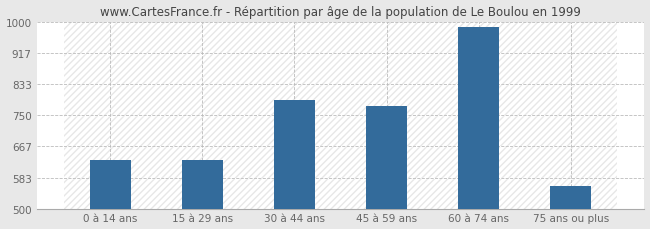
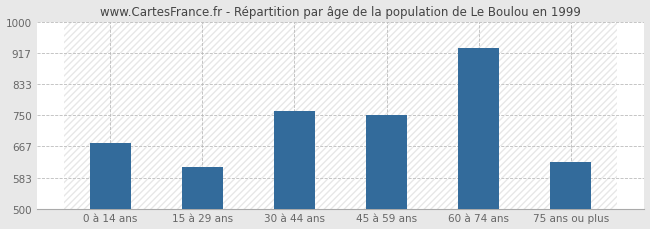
0 à 14 ans: 630 -> 675
15 à 29 ans: 630 -> 610
30 à 44 ans: 790 -> 760
45 à 59 ans: 775 -> 750
60 à 74 ans: 985 -> 930
75 ans ou plus: 560 -> 625
